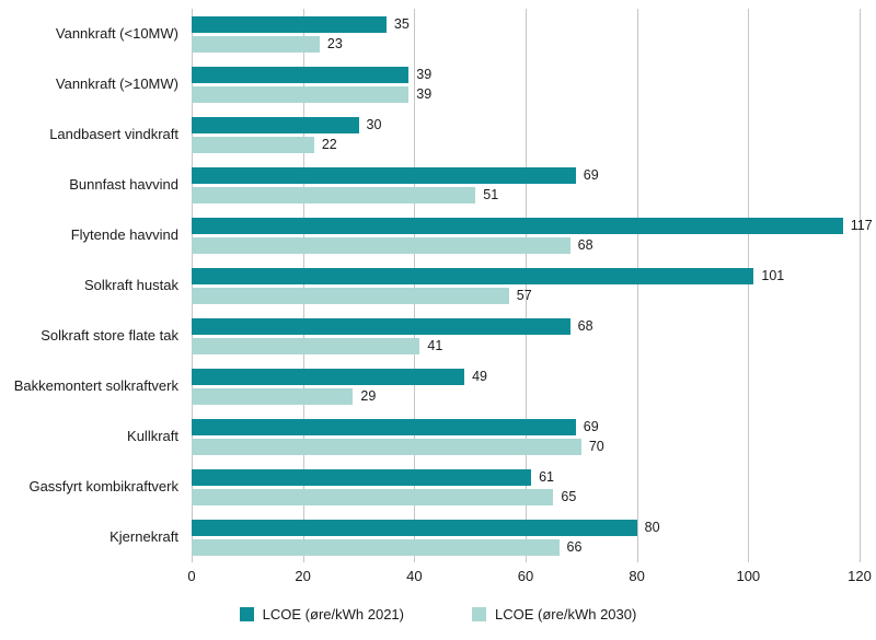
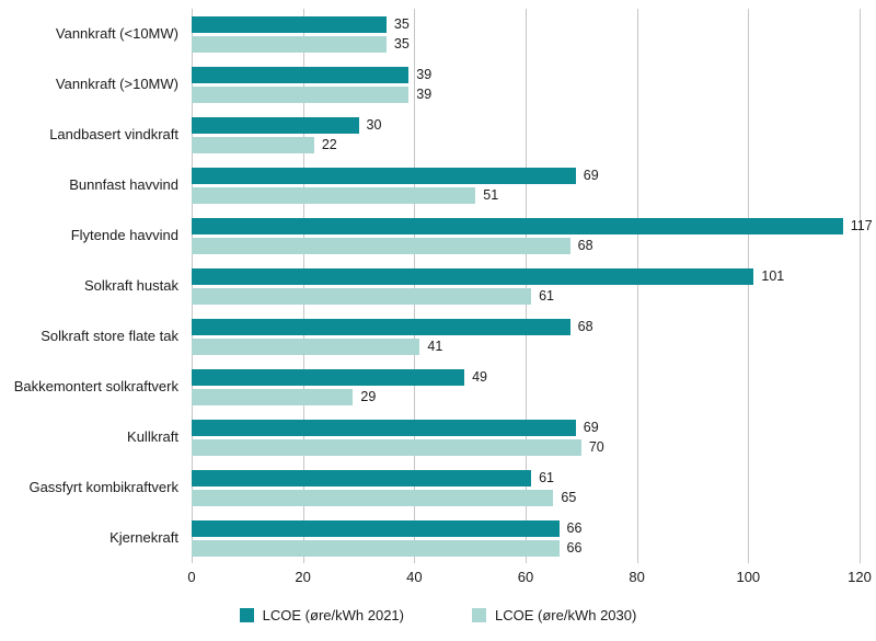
LCOE (øre/kWh 2030)/Vannkraft (<10MW): 23 -> 35
LCOE (øre/kWh 2030)/Solkraft hustak: 57 -> 61
LCOE (øre/kWh 2021)/Kjernekraft: 80 -> 66
